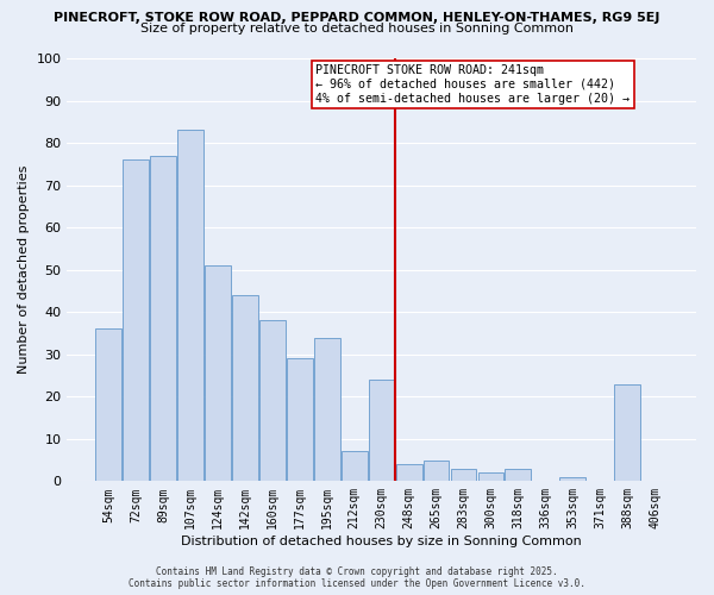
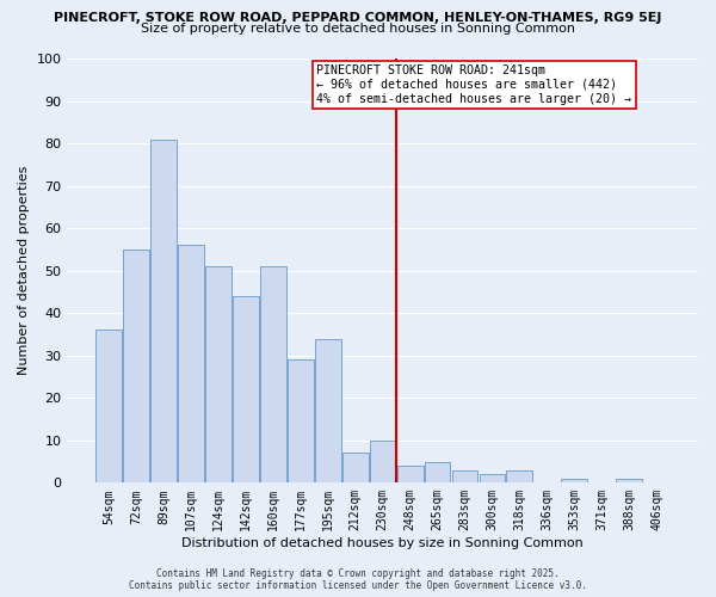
72sqm: 76 -> 55
89sqm: 77 -> 81
107sqm: 83 -> 56
160sqm: 38 -> 51
230sqm: 24 -> 10
388sqm: 23 -> 1
